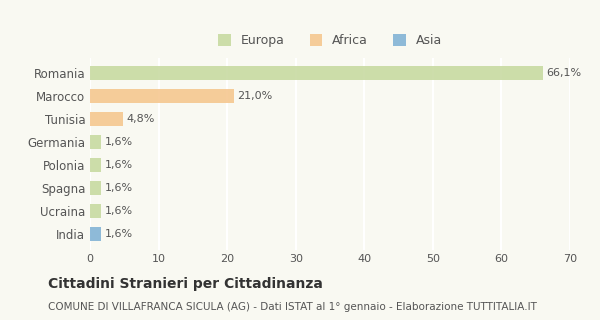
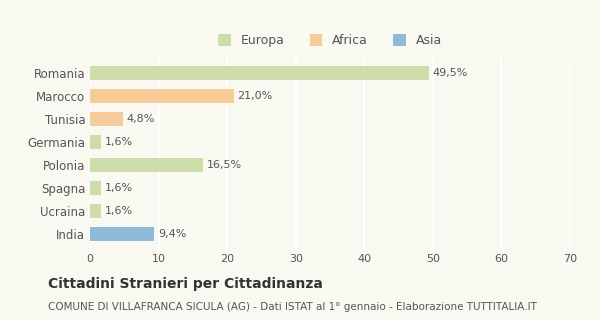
Romania: 66,1% -> 49,5%
Polonia: 1,6% -> 16,5%
India: 1,6% -> 9,4%
